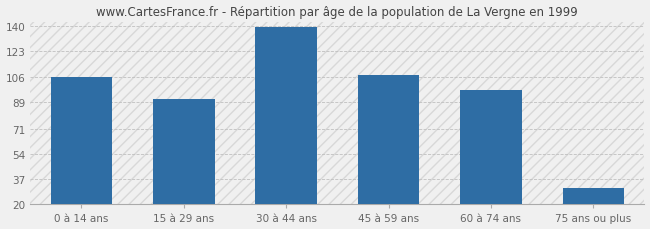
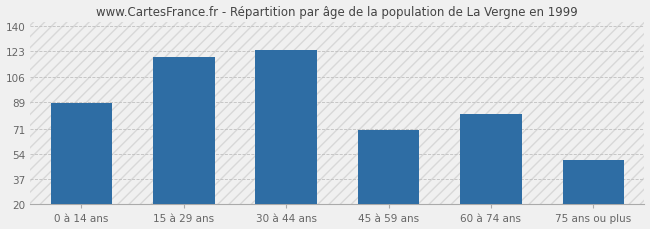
0 à 14 ans: 106 -> 88
15 à 29 ans: 91 -> 119
30 à 44 ans: 139 -> 124
45 à 59 ans: 107 -> 70
60 à 74 ans: 97 -> 81
75 ans ou plus: 31 -> 50
